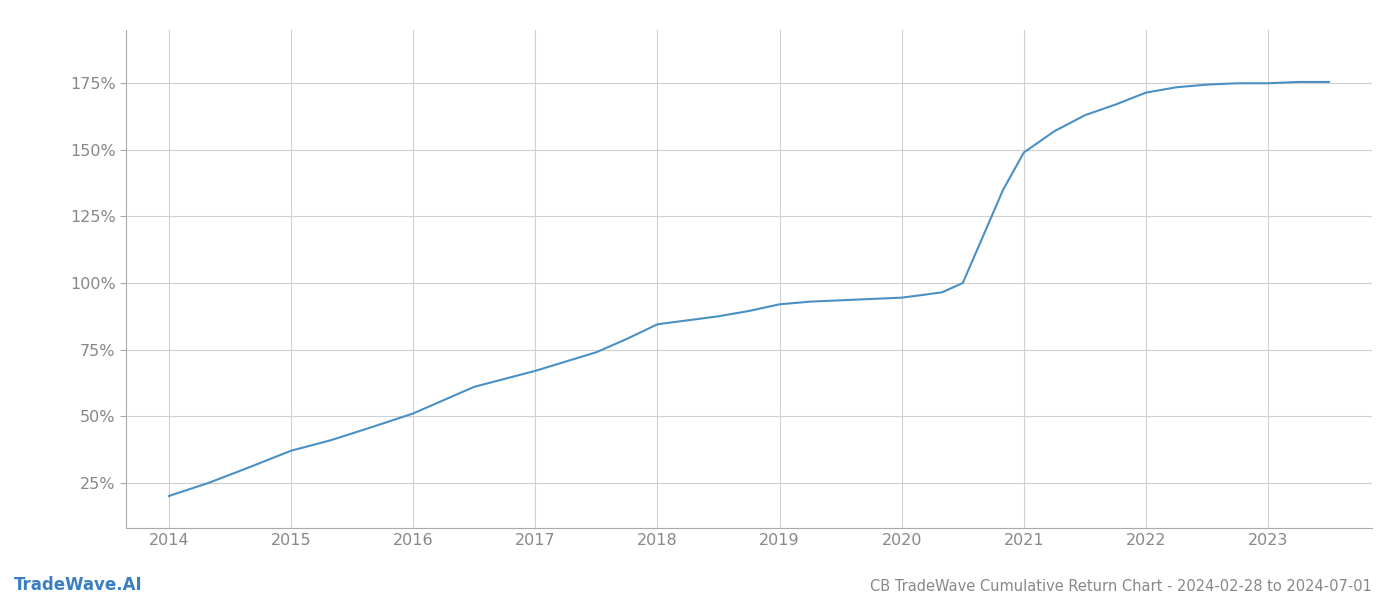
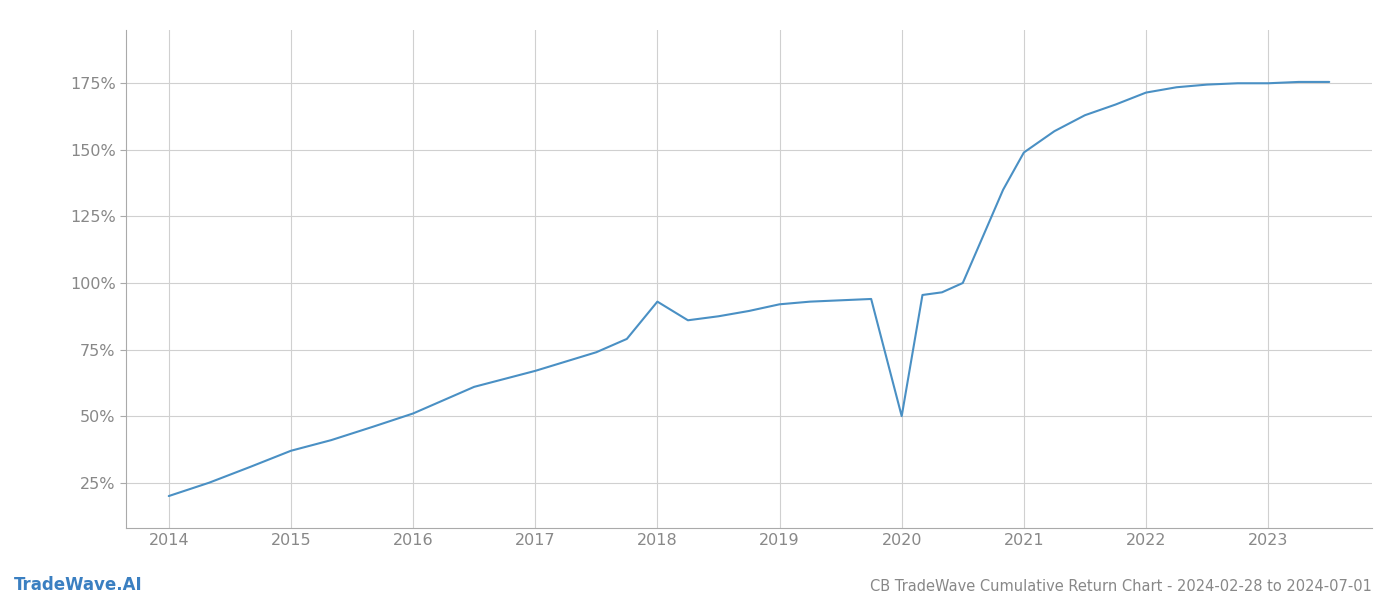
2018: 84.5% -> 93.0%
2020: 94.5% -> 50.0%
